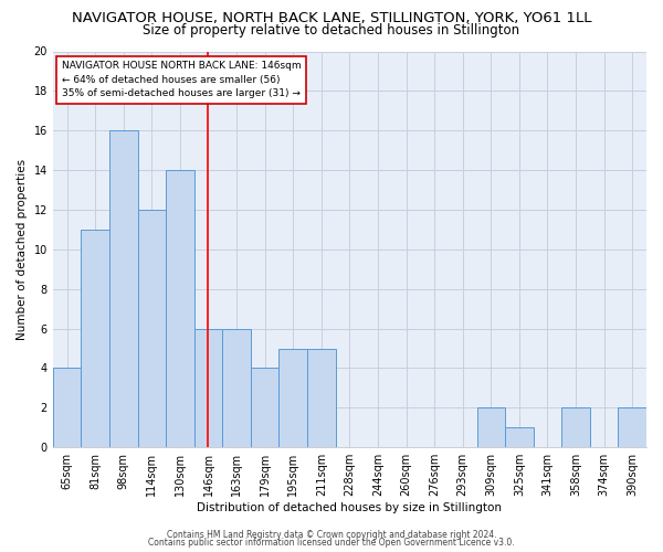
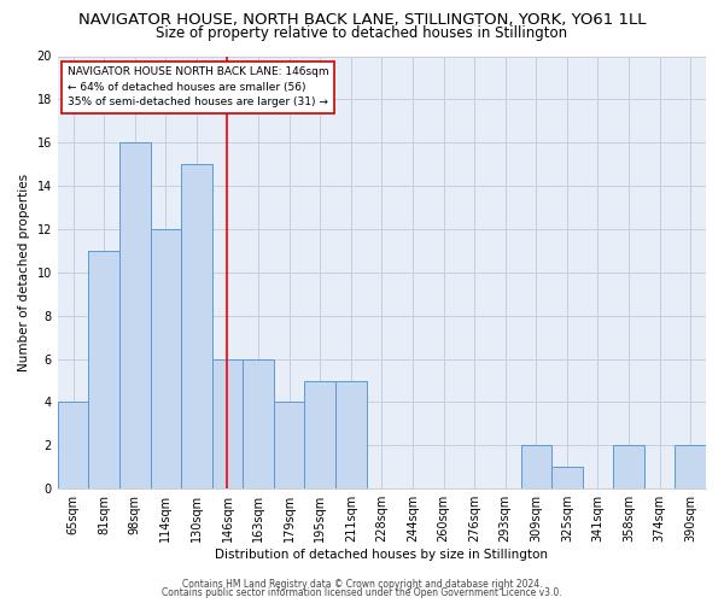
130sqm: 14 -> 15
